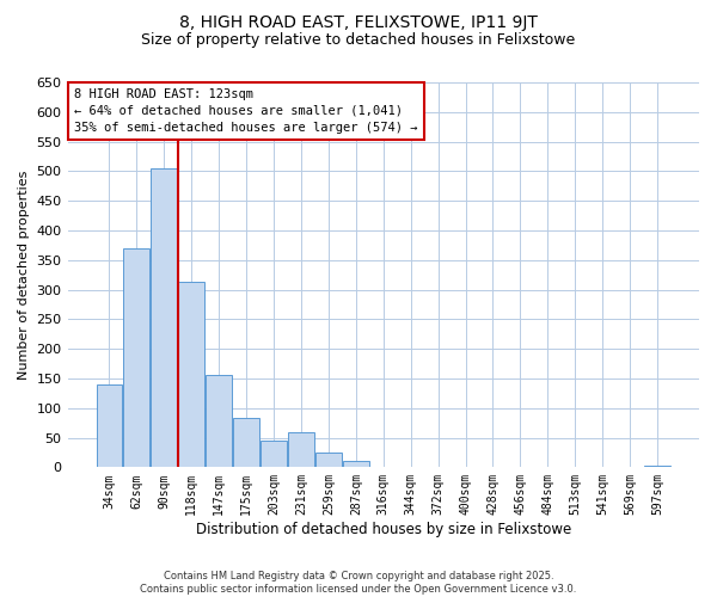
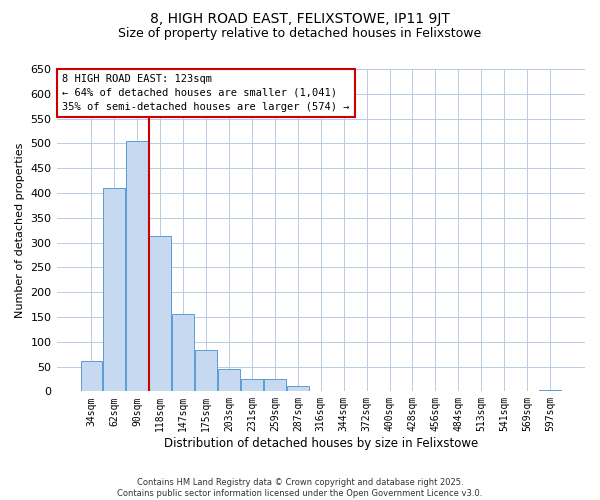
34sqm: 140 -> 62
62sqm: 370 -> 410
231sqm: 60 -> 25
